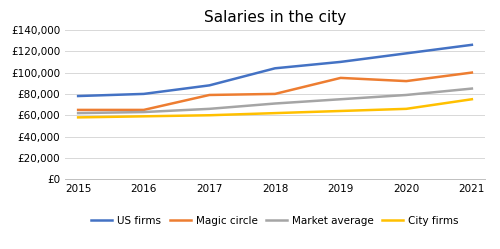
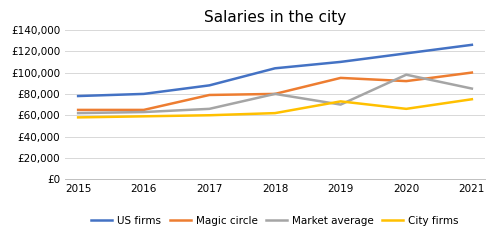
Market average/2018: £71,000 -> £80,000
Market average/2019: £75,000 -> £70,000
City firms/2019: £64,000 -> £73,000
Market average/2020: £79,000 -> £98,000
